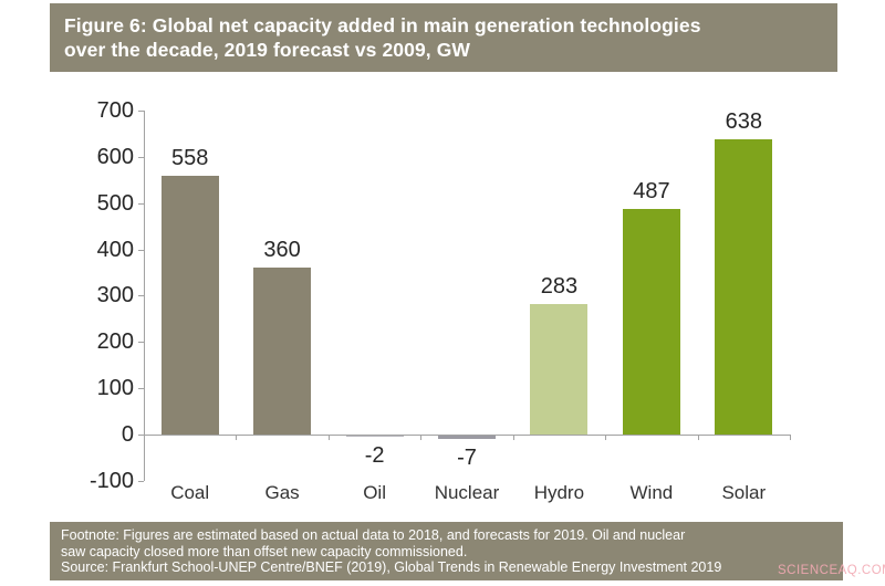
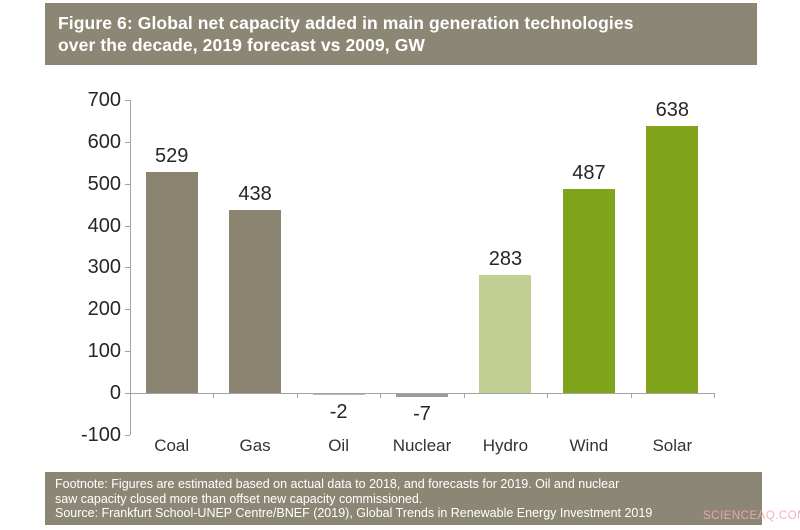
Coal: 558 -> 529
Gas: 360 -> 438
